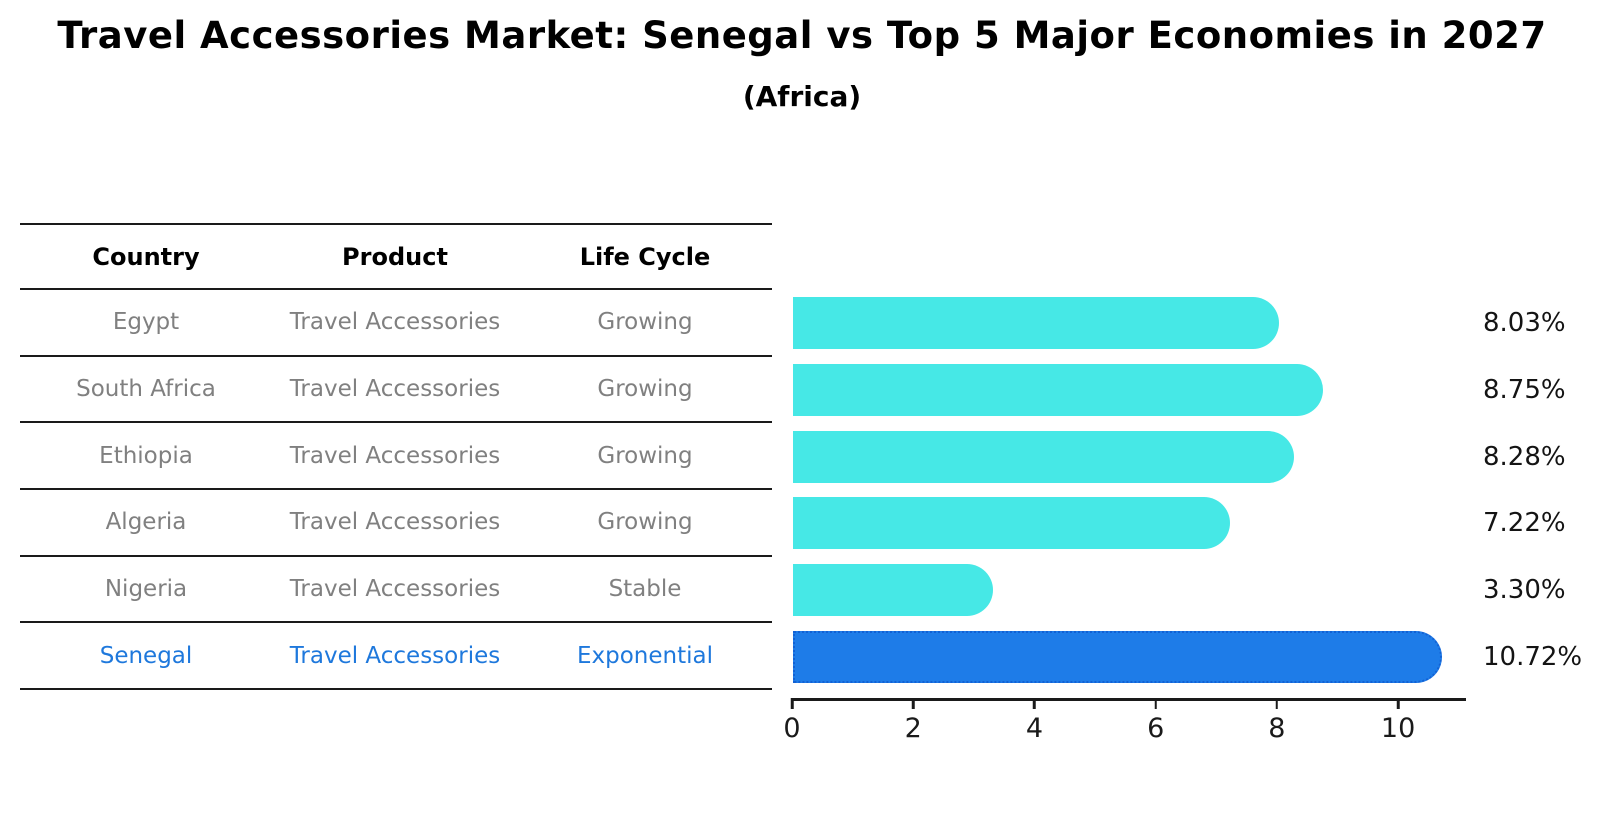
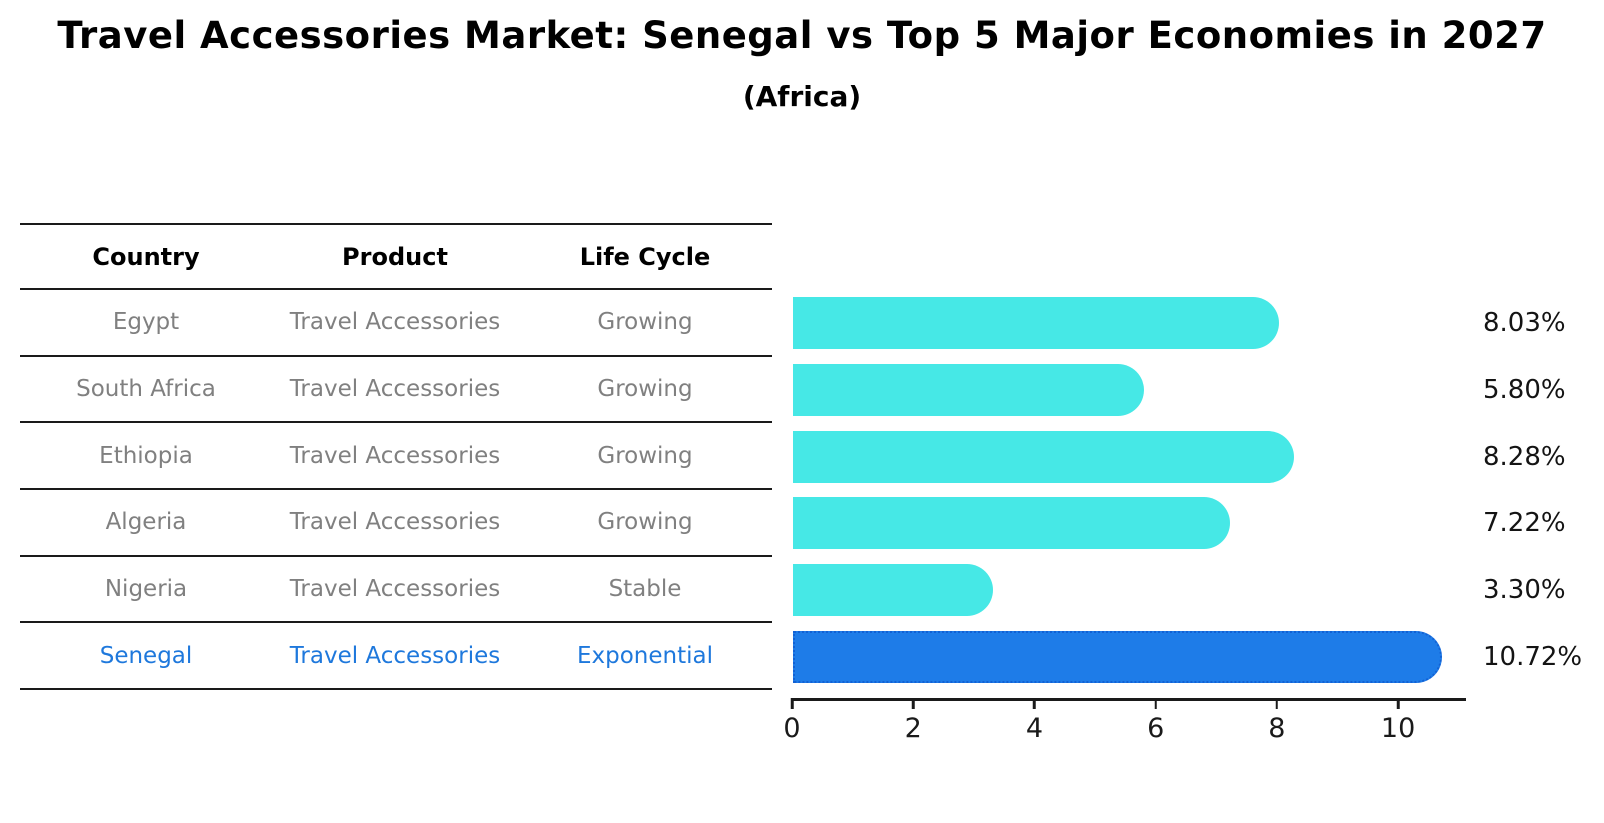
South Africa: 8.75% -> 5.80%
